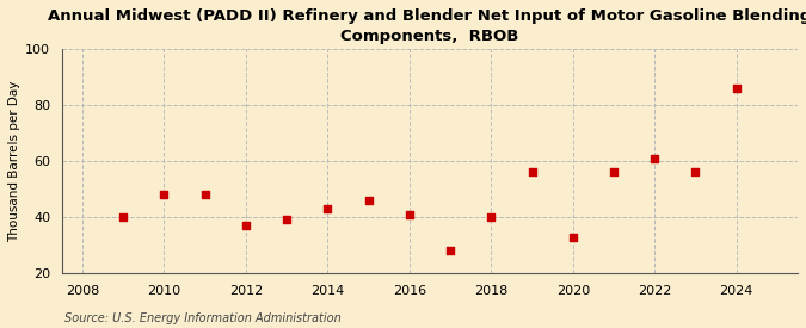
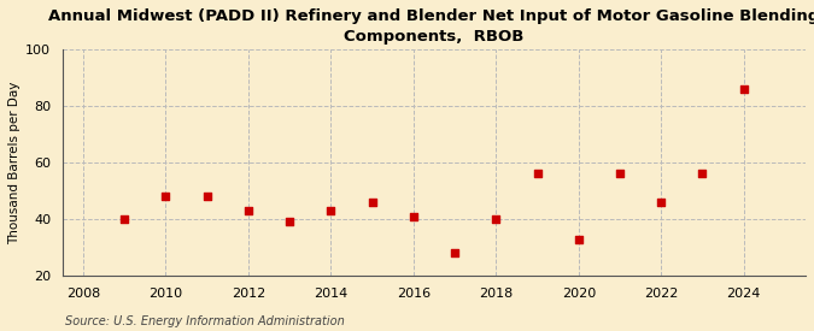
2012: 37 -> 43
2022: 61 -> 46
